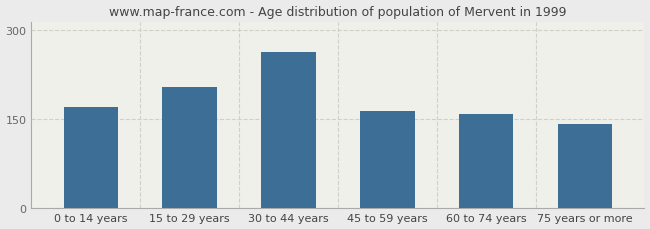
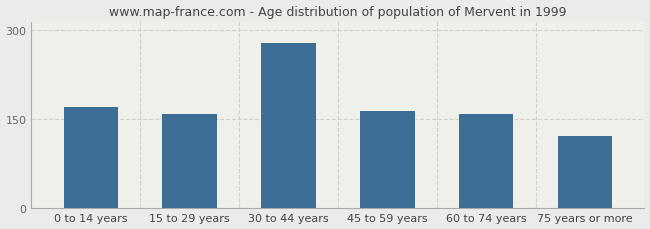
15 to 29 years: 204 -> 158
30 to 44 years: 264 -> 278
75 years or more: 142 -> 122
